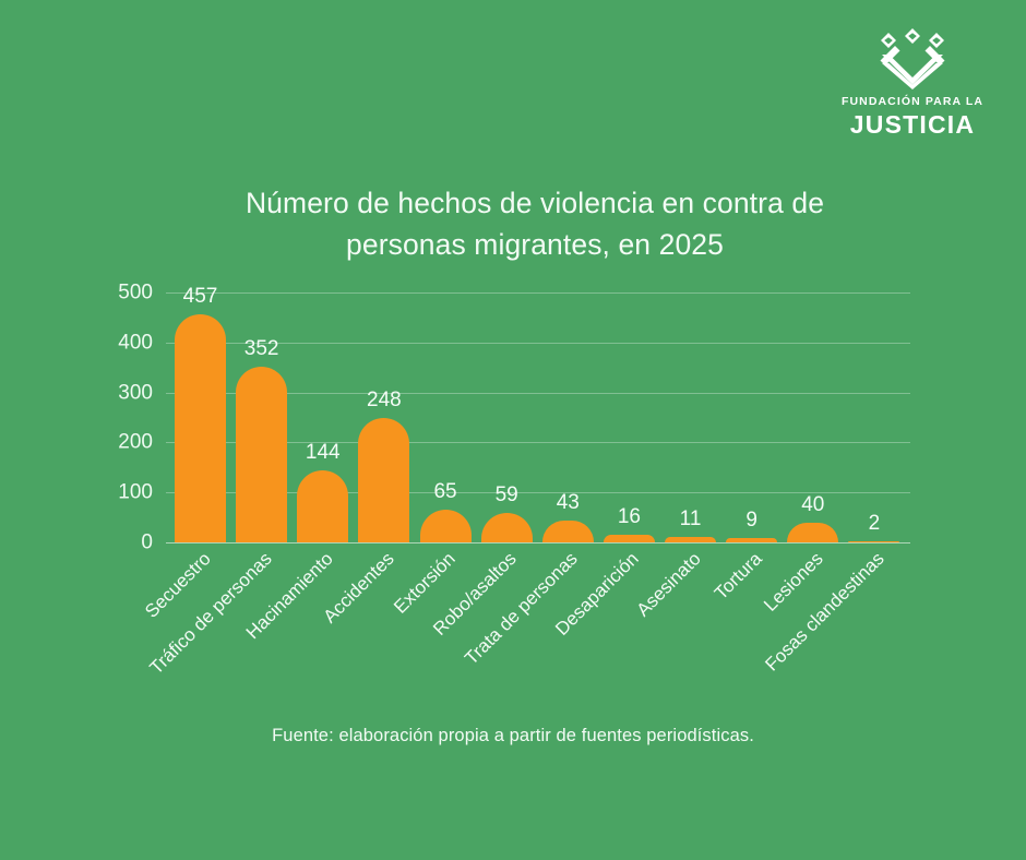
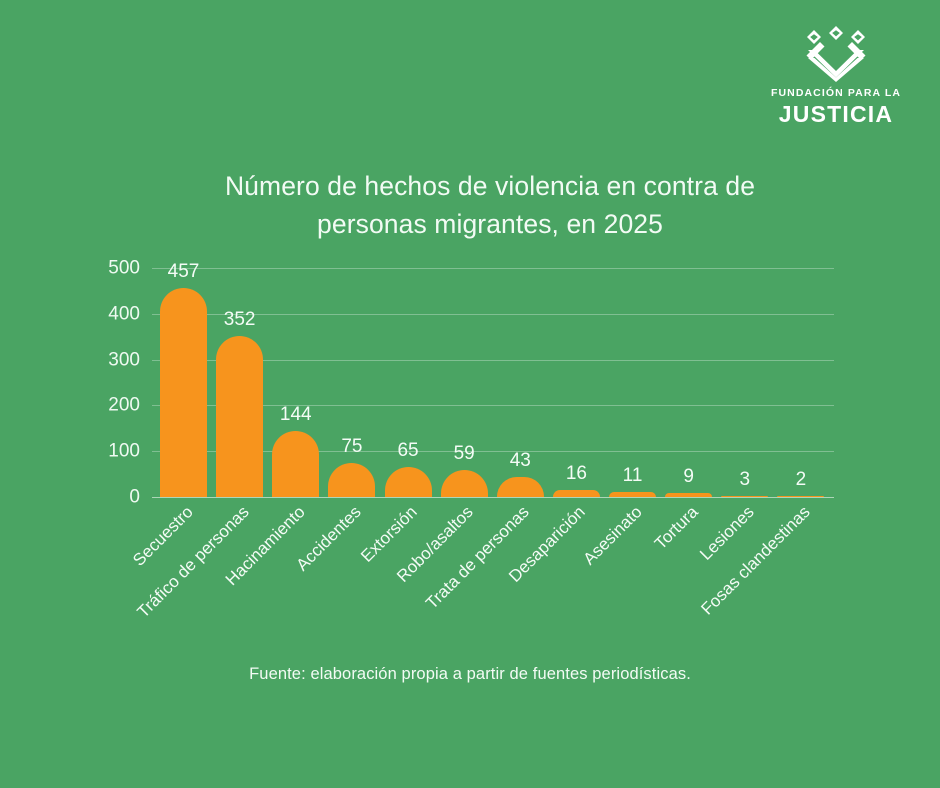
Accidentes: 248 -> 75
Lesiones: 40 -> 3
